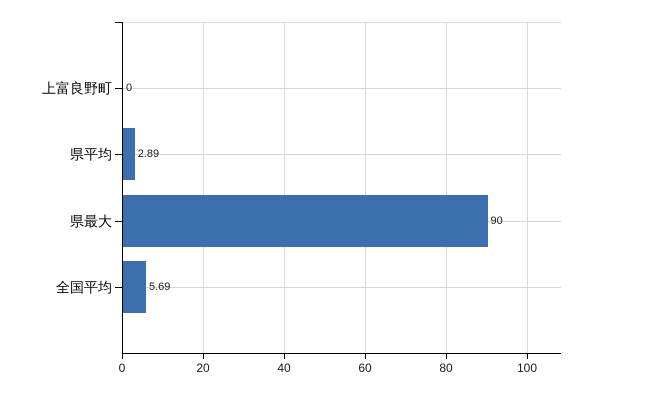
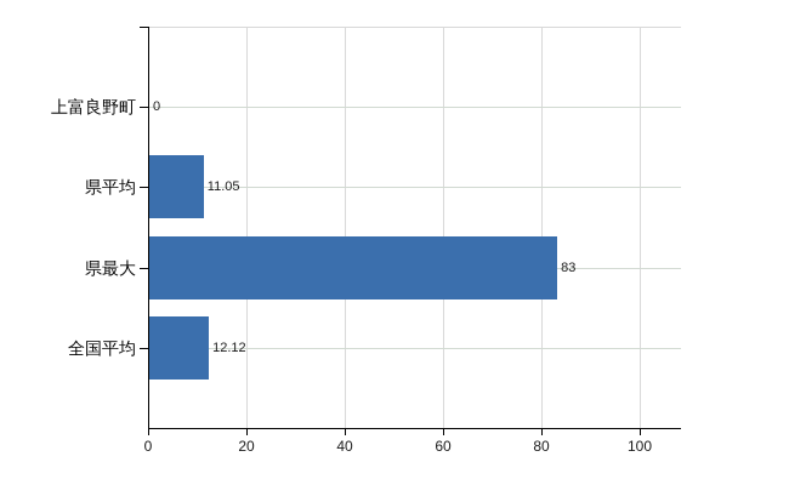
県平均: 2.89 -> 11.05
県最大: 90 -> 83
全国平均: 5.69 -> 12.12
